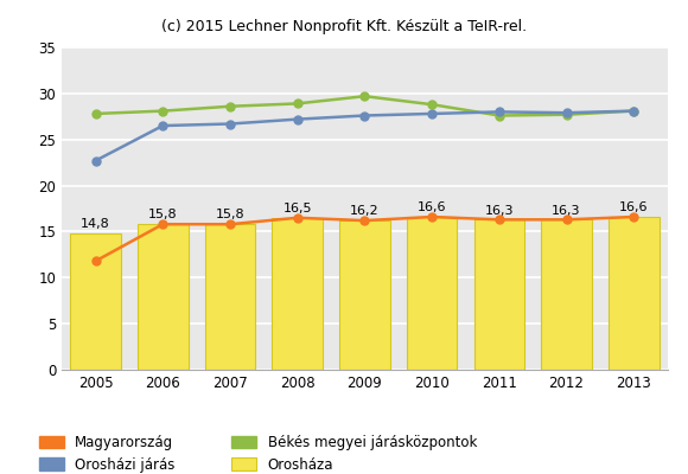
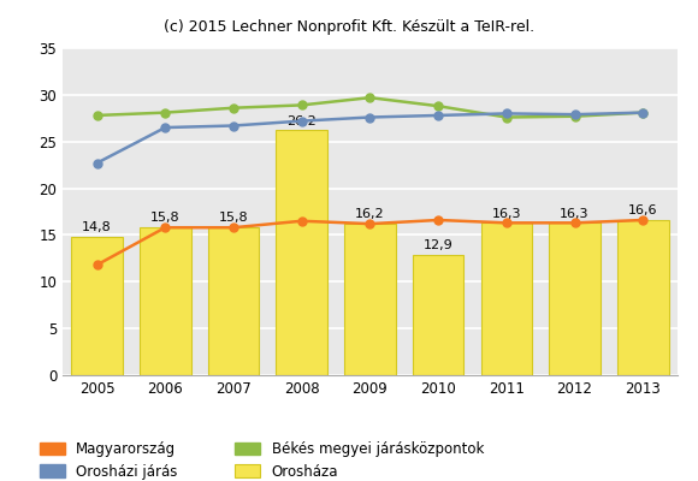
Orosháza/2008: 16,5 -> 26,2
Orosháza/2010: 16,6 -> 12,9
